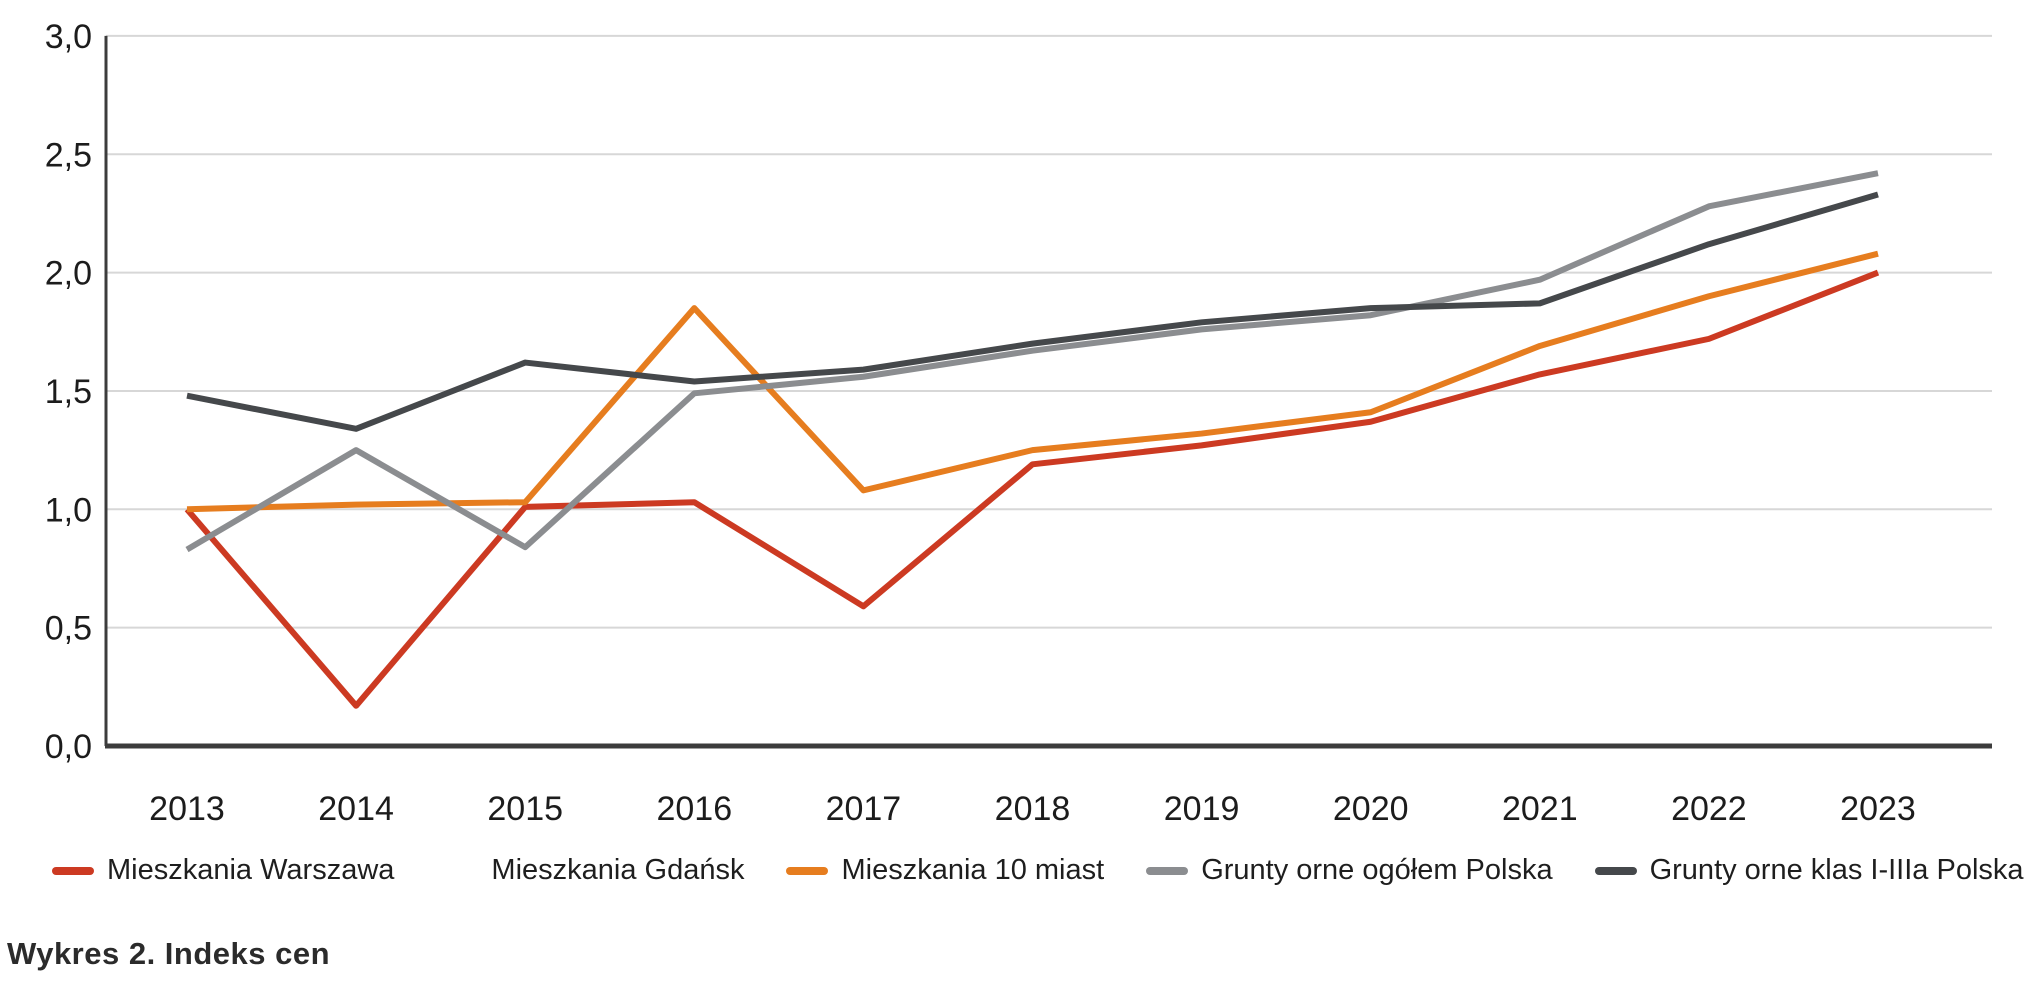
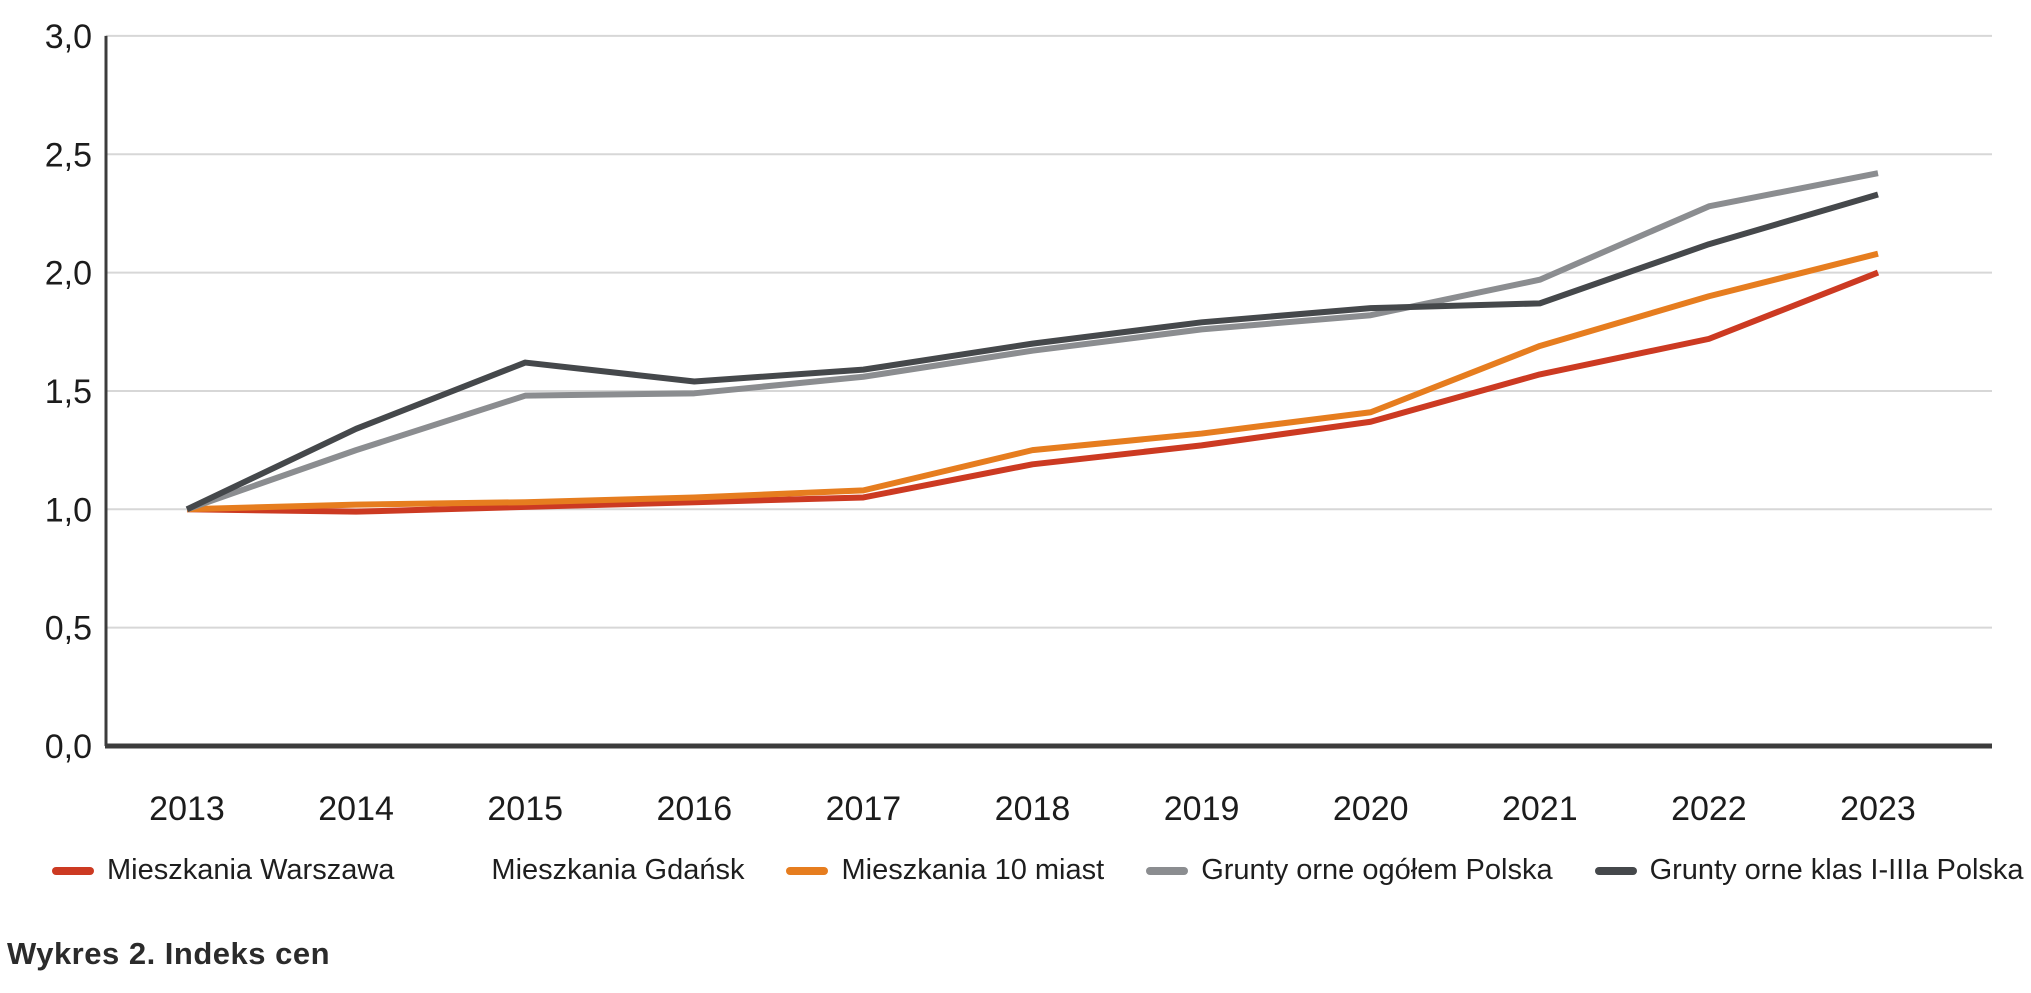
Grunty orne ogółem Polska/2013: 0,83 -> 1,00
Grunty orne klas I-IIIa Polska/2013: 1,48 -> 1,00
Mieszkania Warszawa/2014: 0,17 -> 0,99
Grunty orne ogółem Polska/2015: 0,84 -> 1,48
Mieszkania 10 miast/2016: 1,85 -> 1,05
Mieszkania Warszawa/2017: 0,59 -> 1,05
